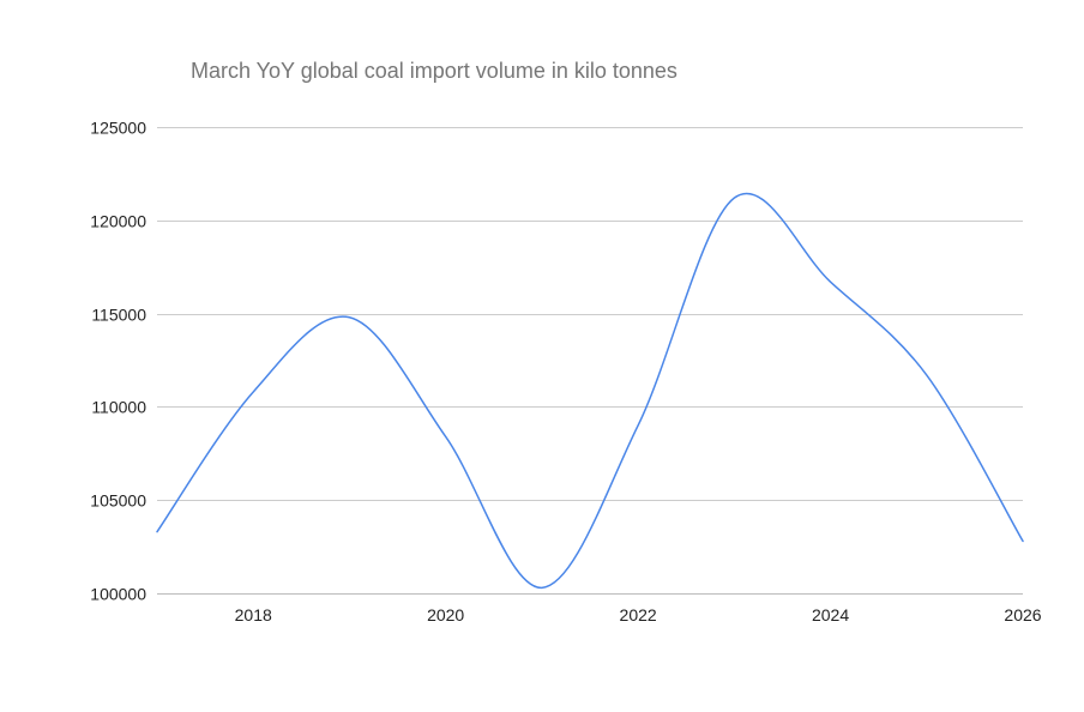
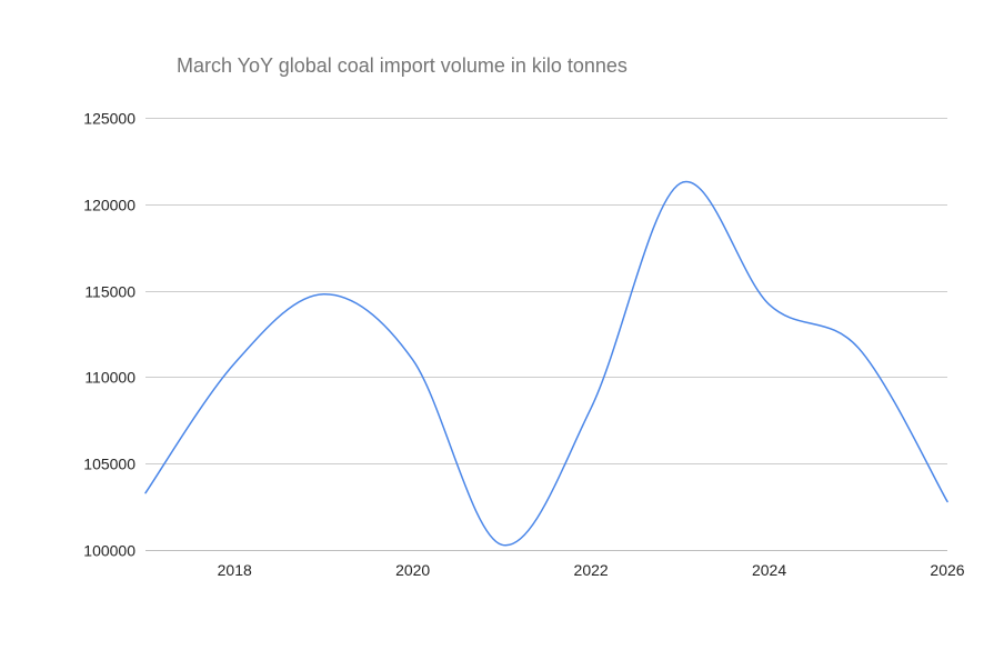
2020: 108400 -> 111000
2022: 109000 -> 108200
2024: 116700 -> 114200
